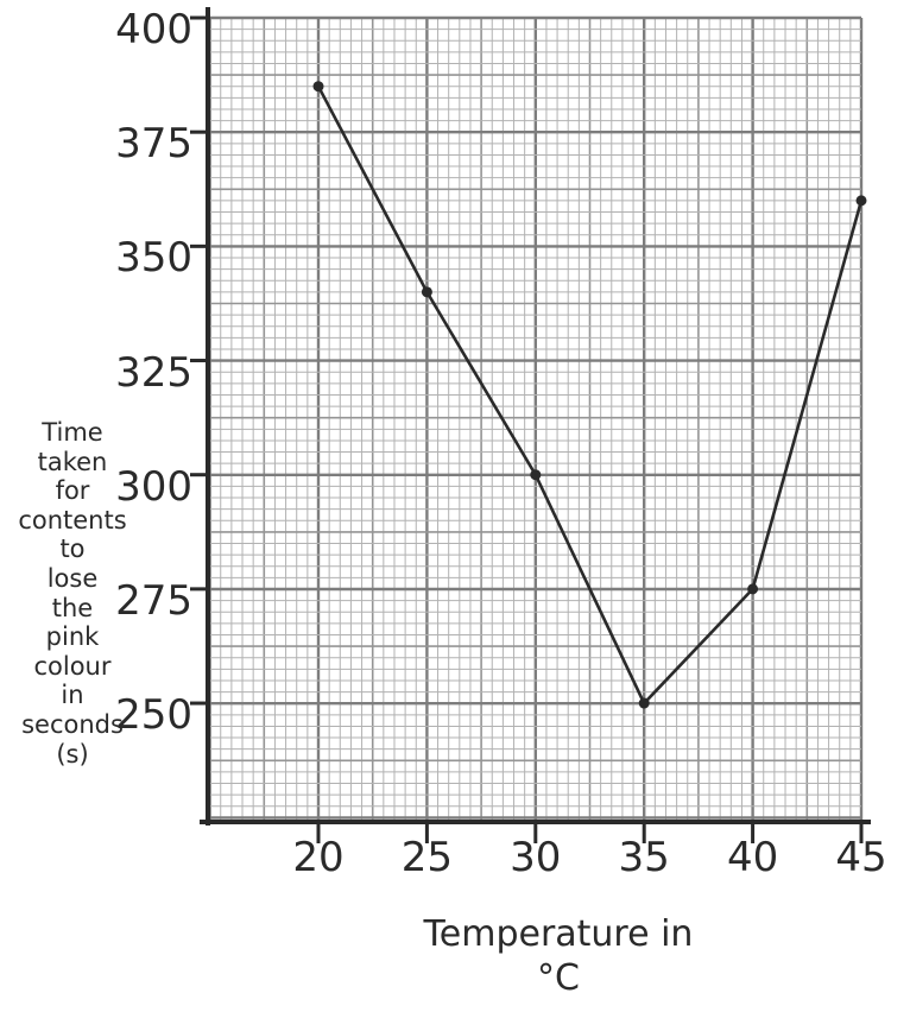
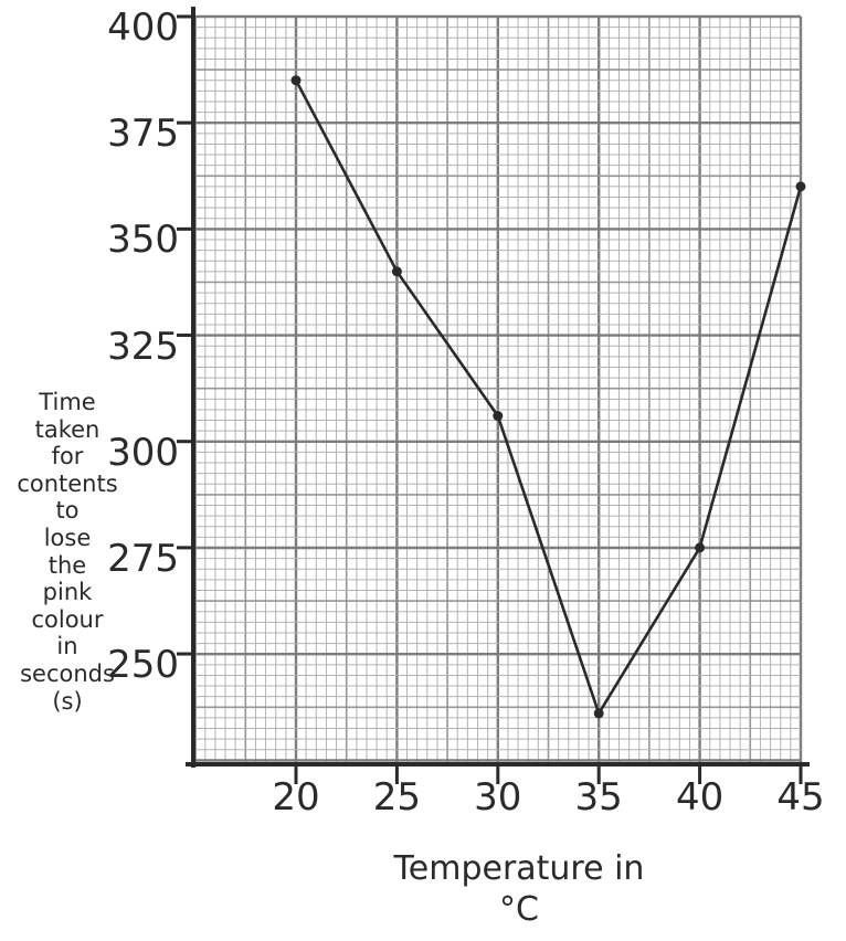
30: 300 -> 306
35: 250 -> 236
